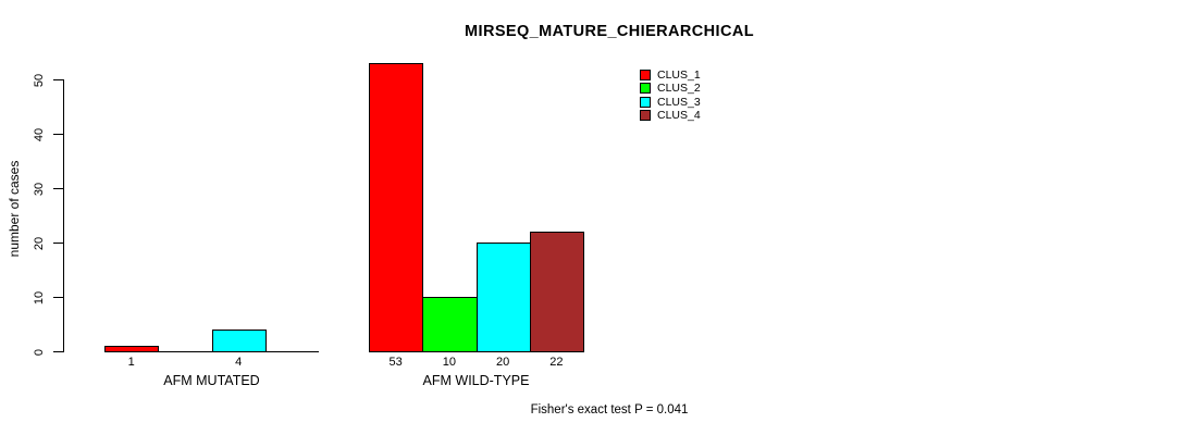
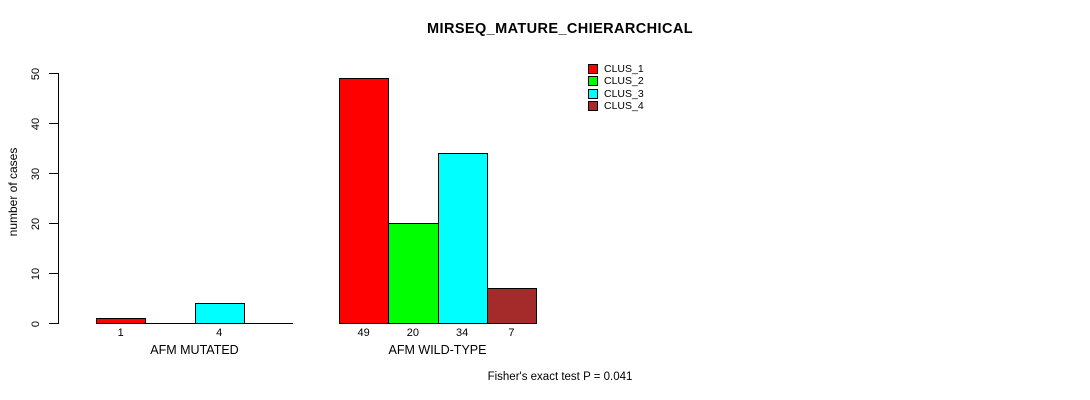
CLUS_1/AFM WILD-TYPE: 53 -> 49
CLUS_2/AFM WILD-TYPE: 10 -> 20
CLUS_3/AFM WILD-TYPE: 20 -> 34
CLUS_4/AFM WILD-TYPE: 22 -> 7
